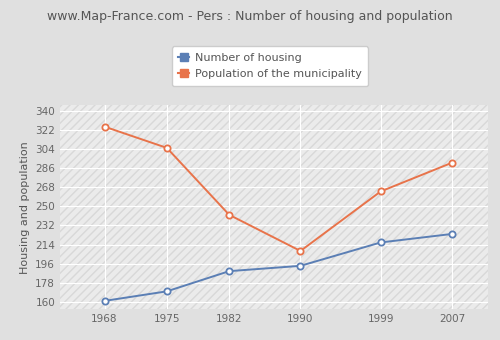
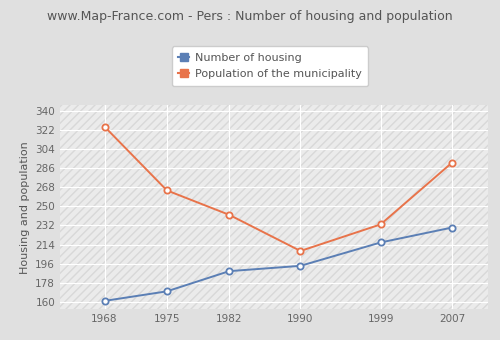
Population of the municipality/1975: 305 -> 265
Population of the municipality/1999: 264 -> 233
Number of housing/2007: 224 -> 230
